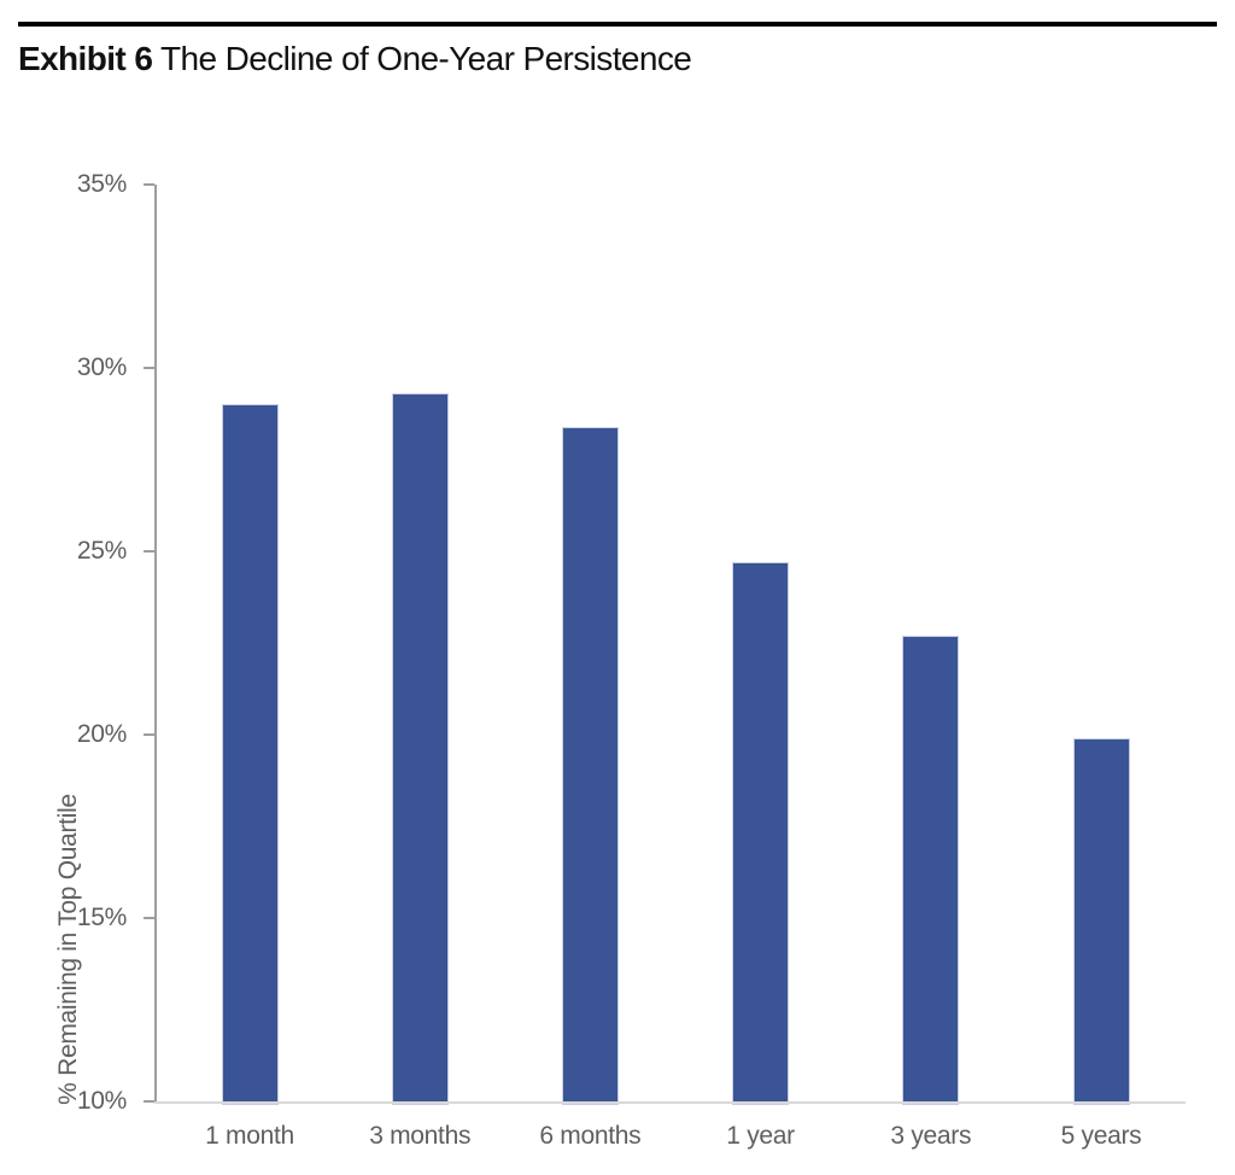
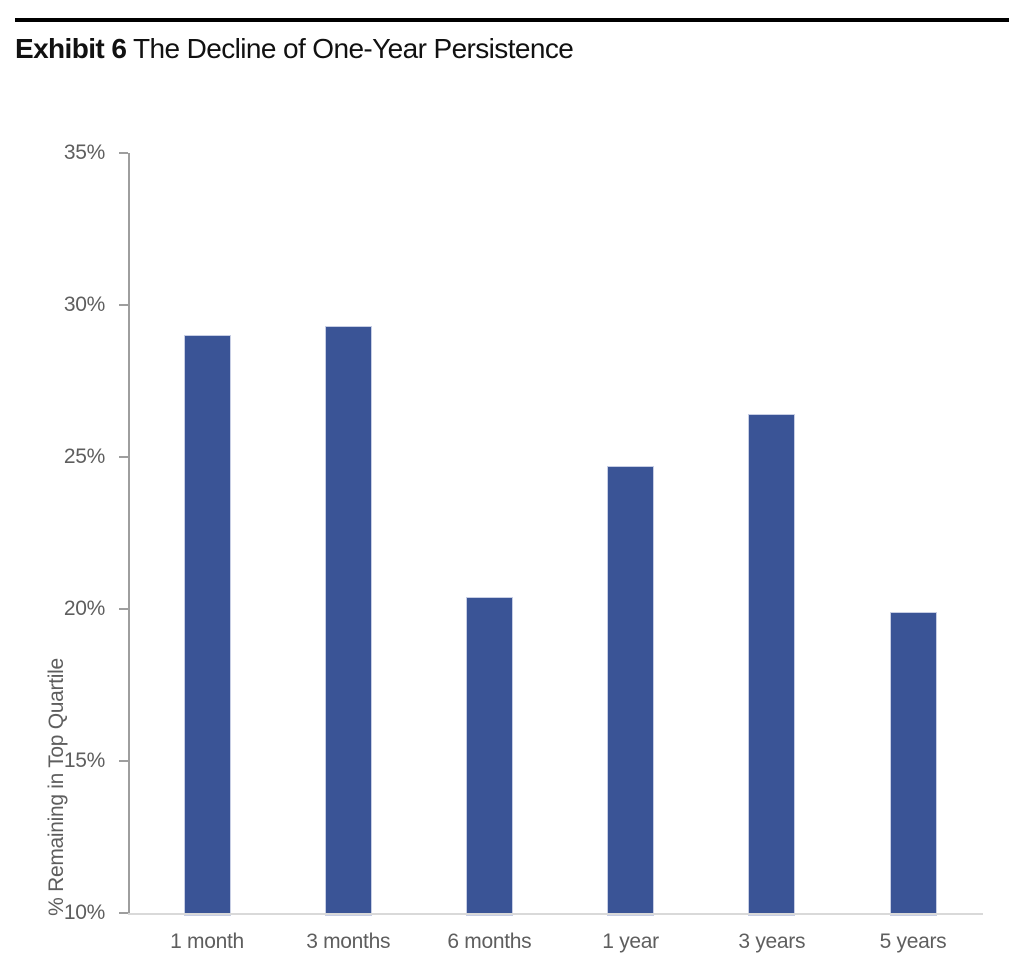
6 months: 28.4% -> 20.4%
3 years: 22.7% -> 26.4%
